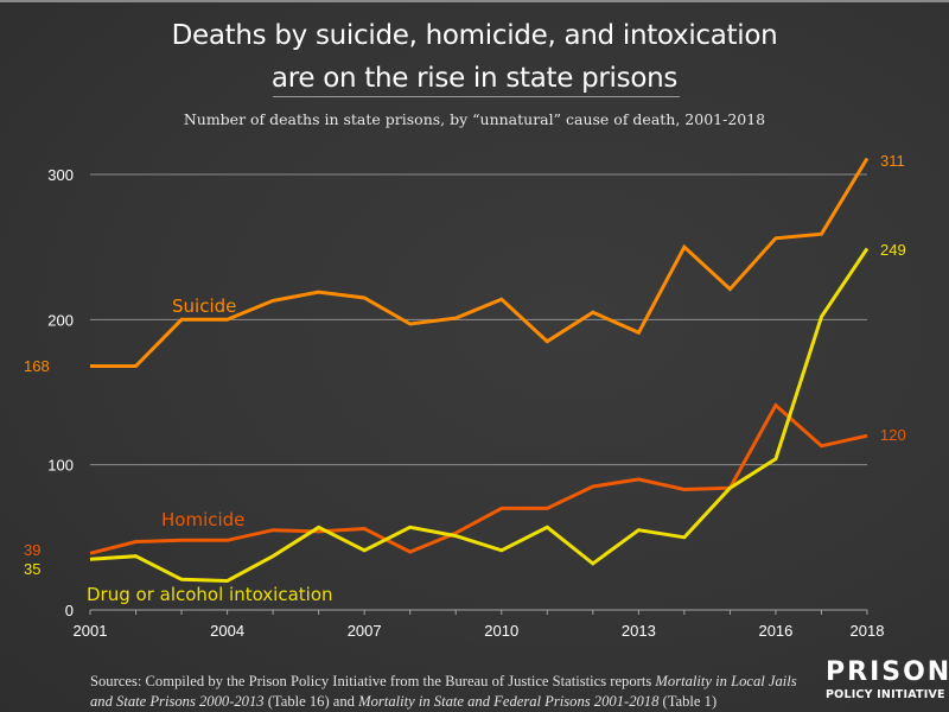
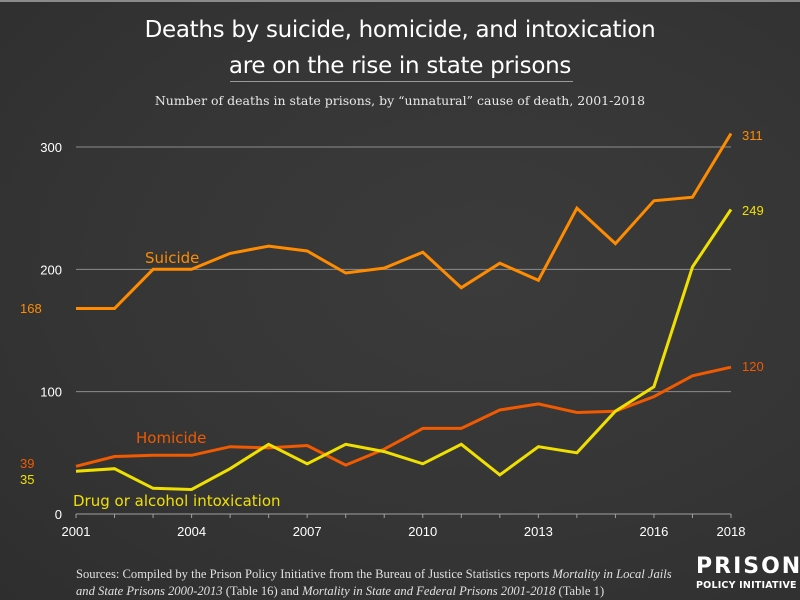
Homicide/2016: 141 -> 96
